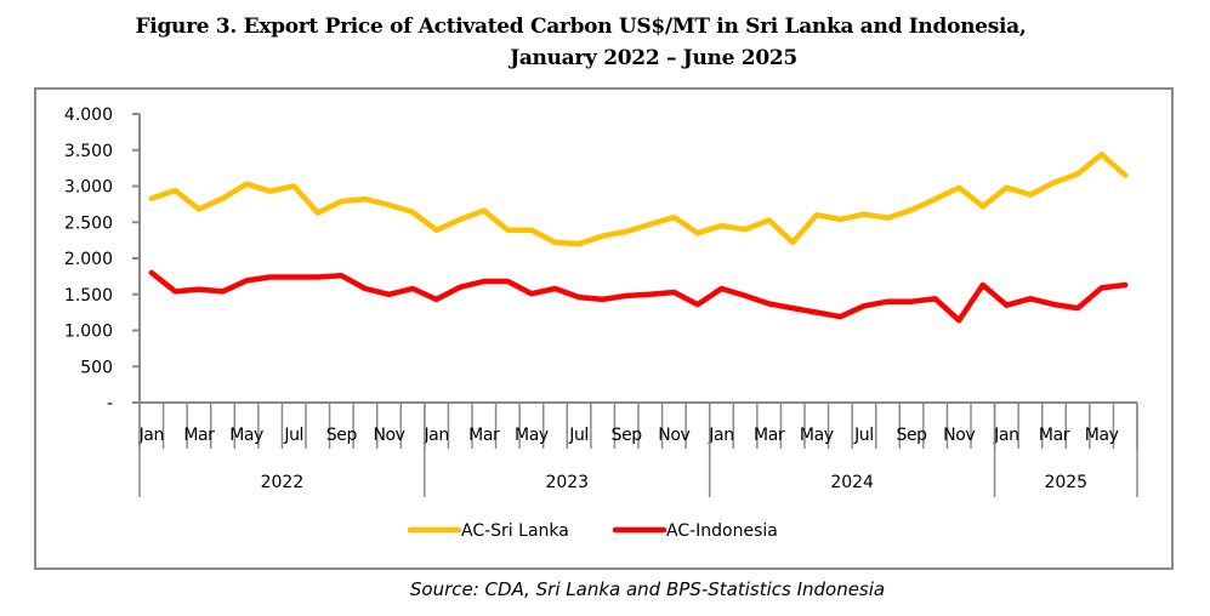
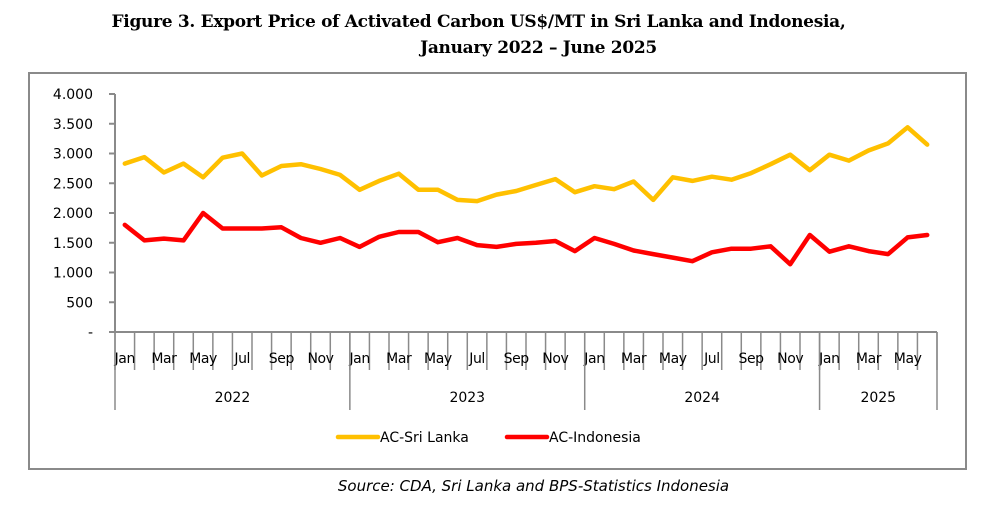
AC-Sri Lanka/May 2022: 3000 -> 2600
AC-Indonesia/May 2022: 1700 -> 2000
